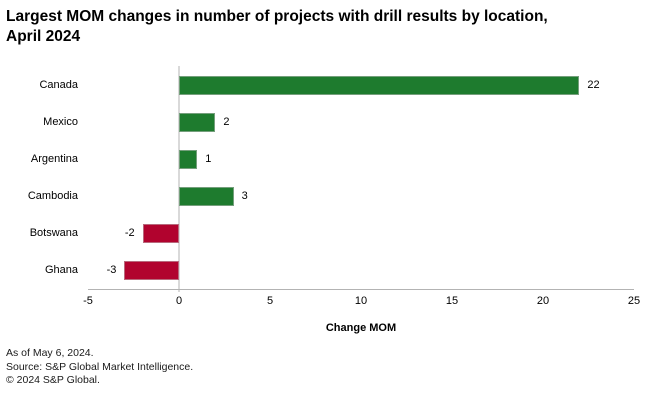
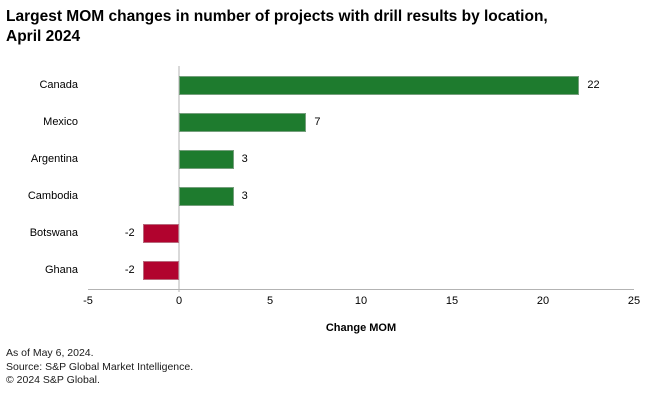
Mexico: 2 -> 7
Argentina: 1 -> 3
Ghana: -3 -> -2
